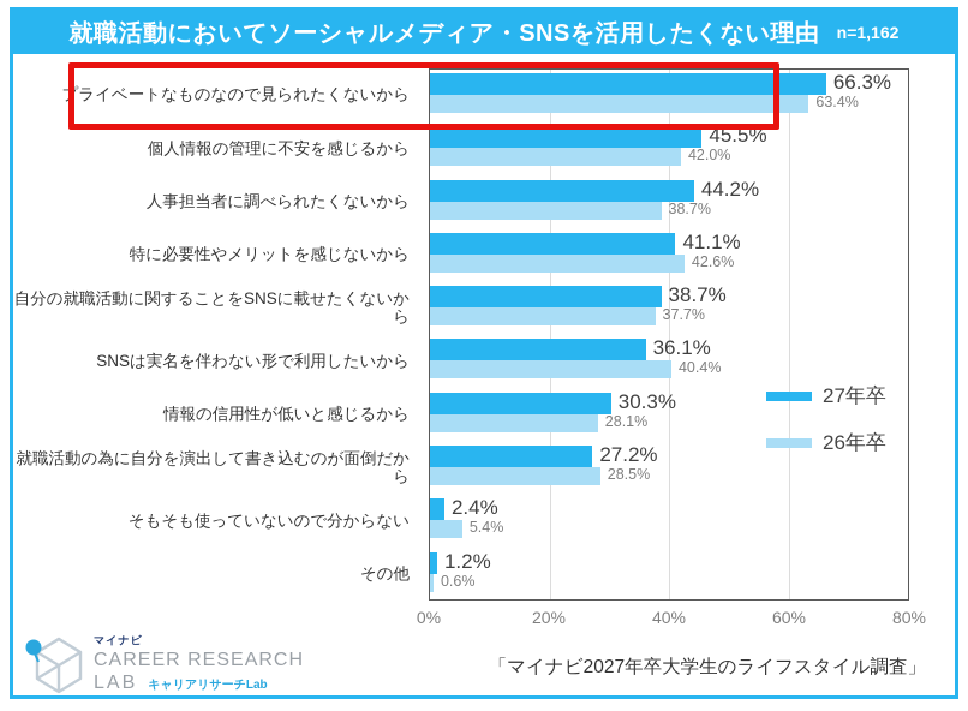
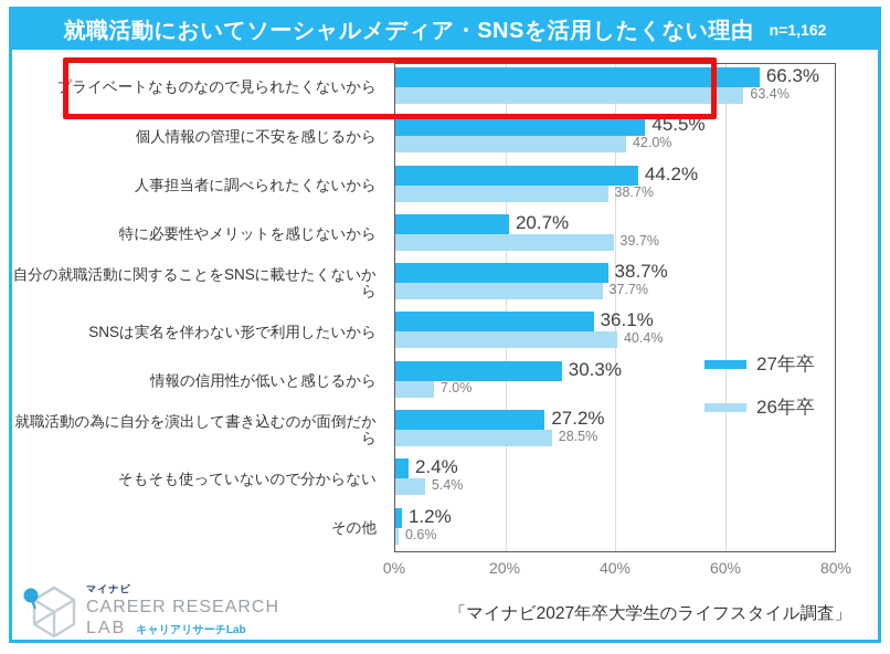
27年卒/特に必要性やメリットを感じないから: 41.1% -> 20.7%
26年卒/特に必要性やメリットを感じないから: 42.6% -> 39.7%
26年卒/情報の信用性が低いと感じるから: 28.1% -> 7.0%
